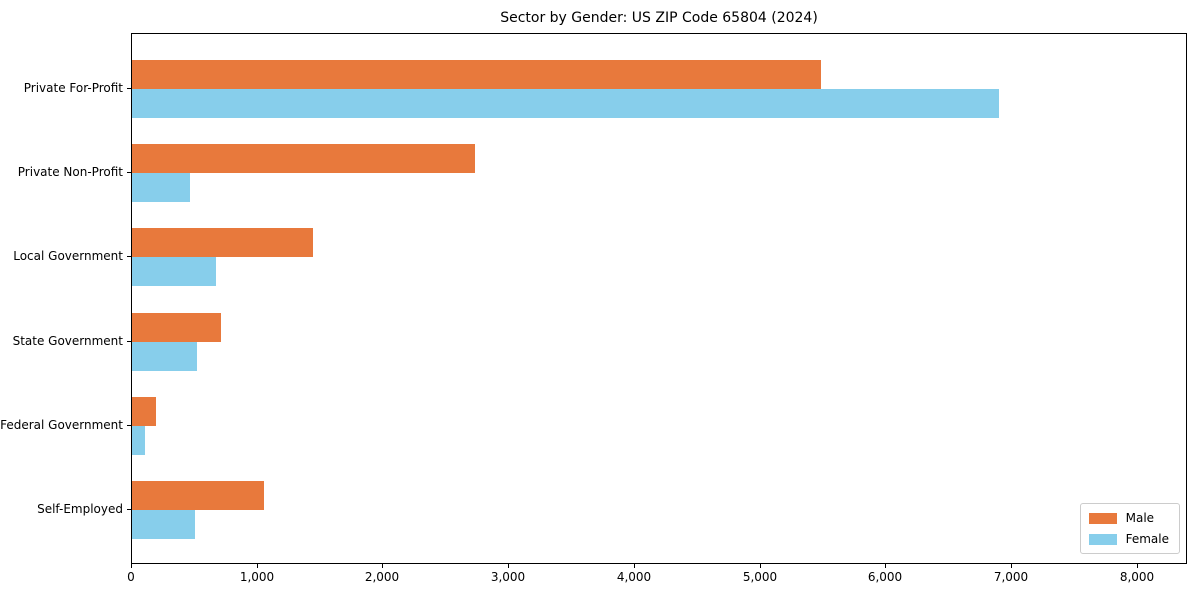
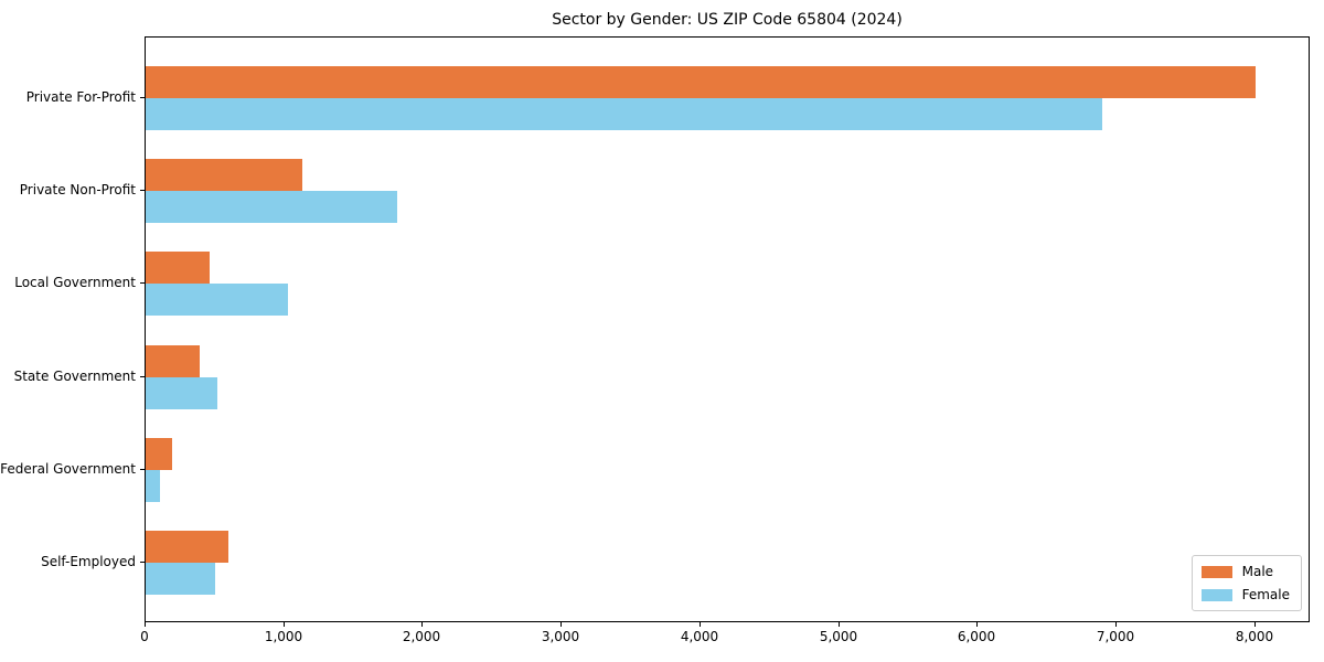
Male/Private For-Profit: 5480 -> 8000
Male/Private Non-Profit: 2730 -> 1130
Female/Private Non-Profit: 460 -> 1810
Male/Local Government: 1440 -> 460
Female/Local Government: 670 -> 1030
Male/State Government: 710 -> 390
Male/Self-Employed: 1050 -> 600
